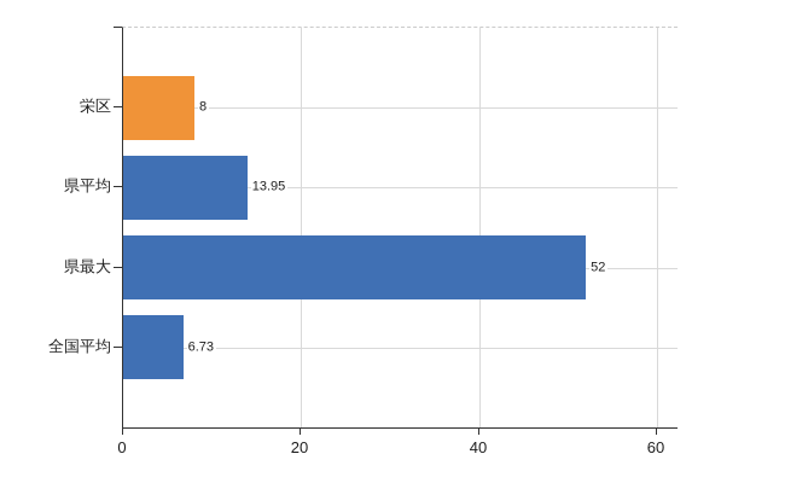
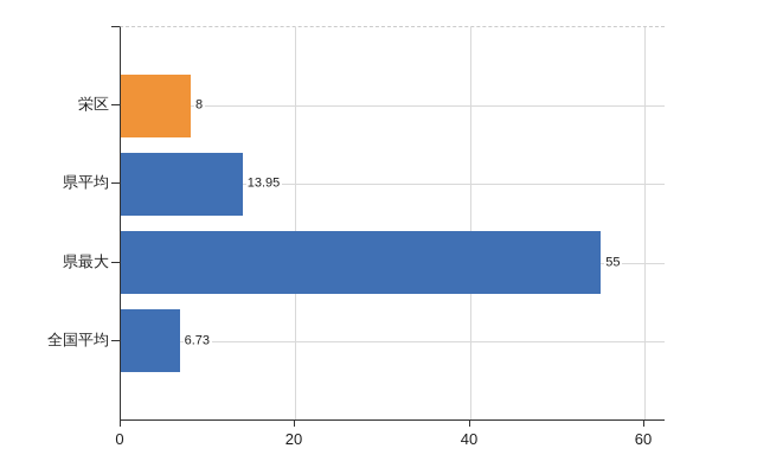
県最大: 52 -> 55
